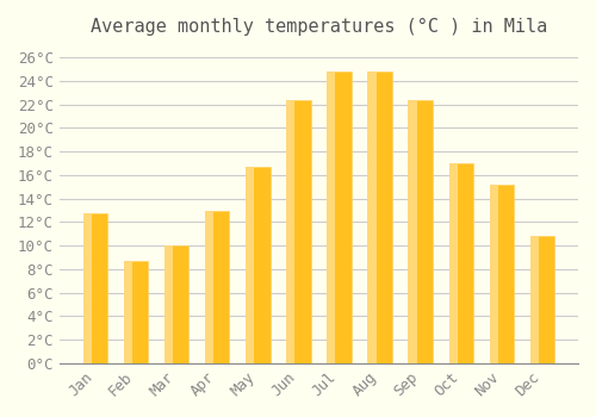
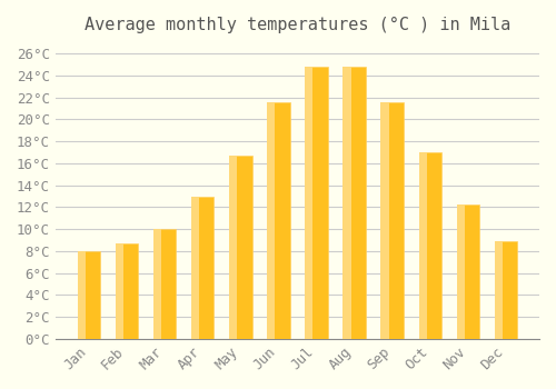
Jan: 12.8°C -> 8.0°C
Jun: 22.4°C -> 21.5°C
Sep: 22.4°C -> 21.5°C
Nov: 15.2°C -> 12.2°C
Dec: 10.8°C -> 8.9°C
